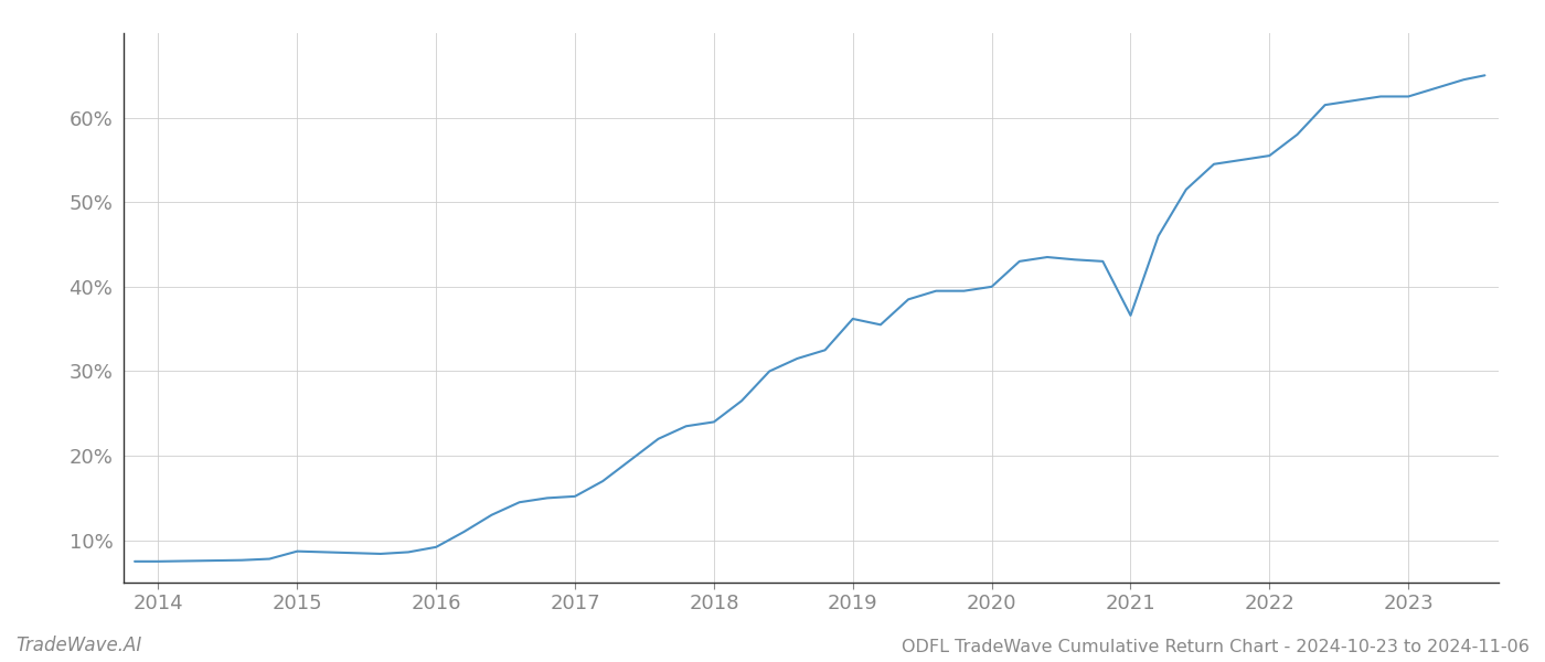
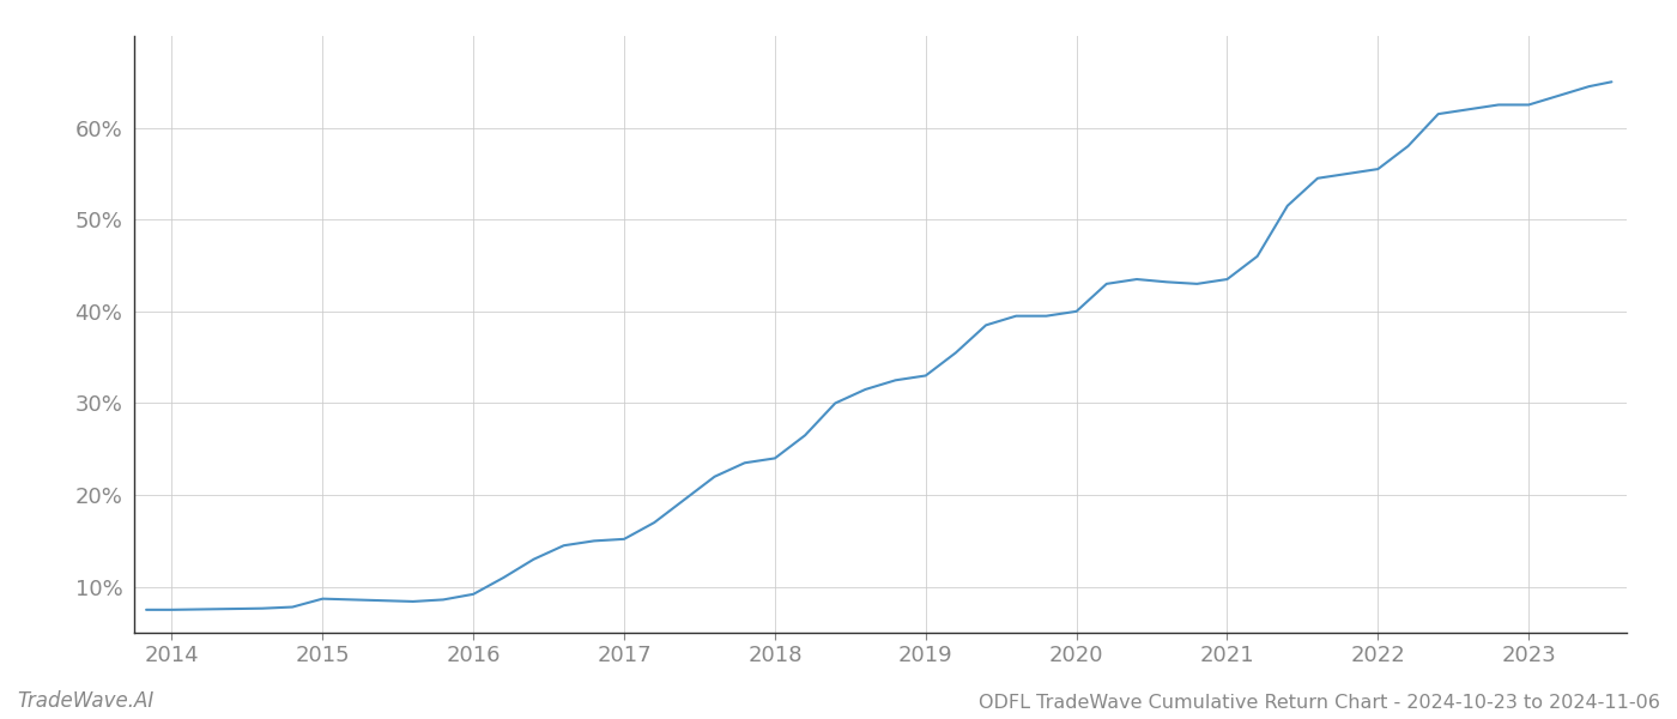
2019: 36.2% -> 33.0%
2021: 36.6% -> 43.5%
